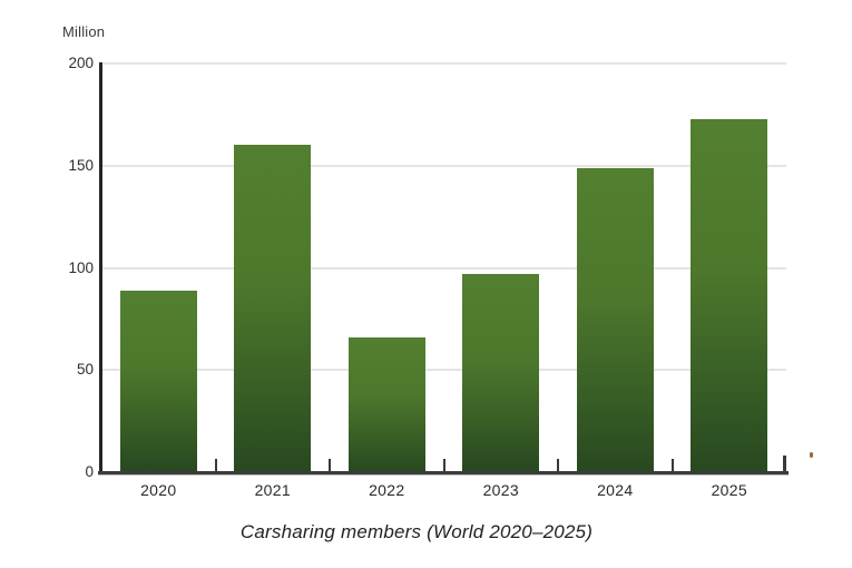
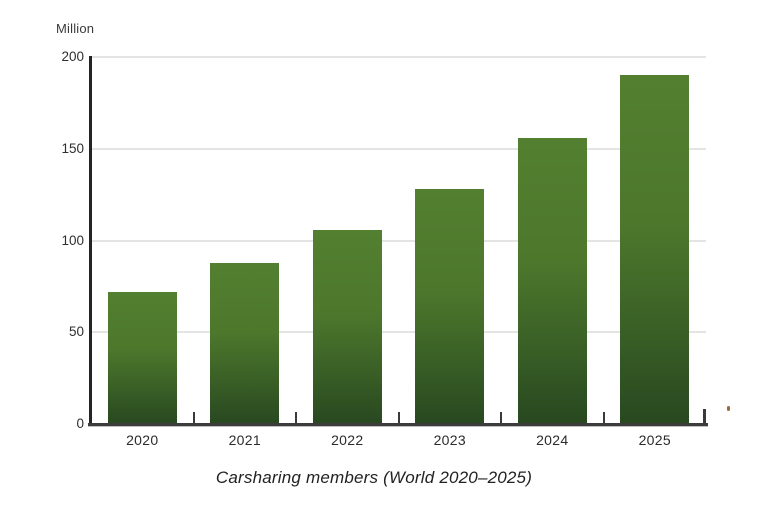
2020: 89 -> 72
2021: 160 -> 88
2022: 66 -> 106
2023: 97 -> 128
2024: 149 -> 156
2025: 173 -> 190
